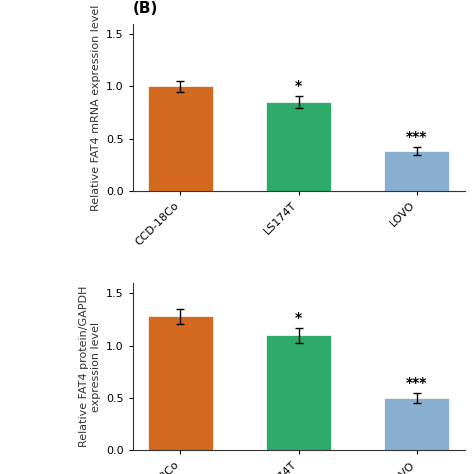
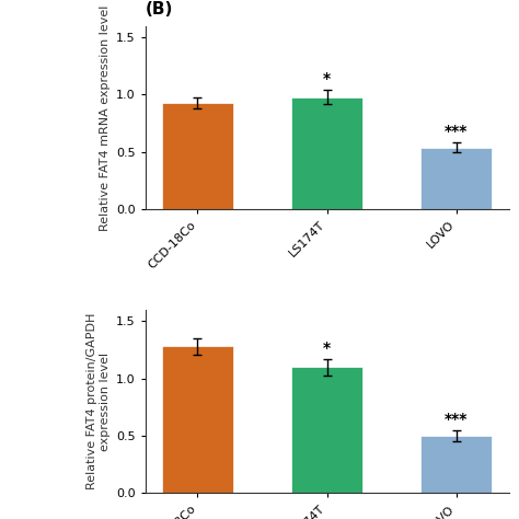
(B)/CCD-18Co: 1.00 -> 0.93
(B)/LS174T: 0.85 -> 0.98
(B)/LOVO: 0.38 -> 0.54
